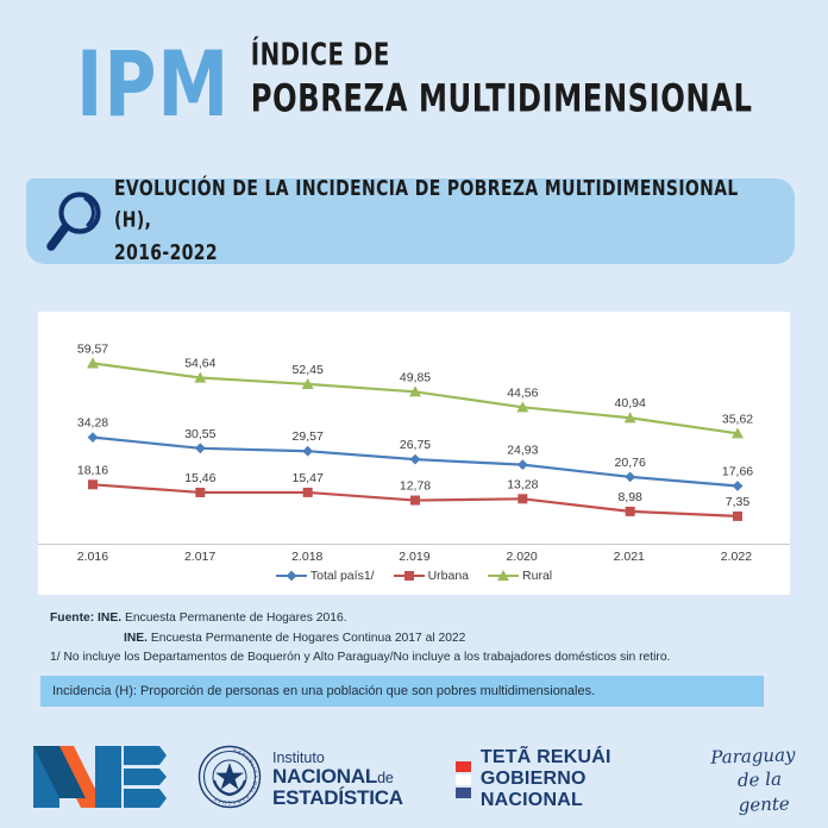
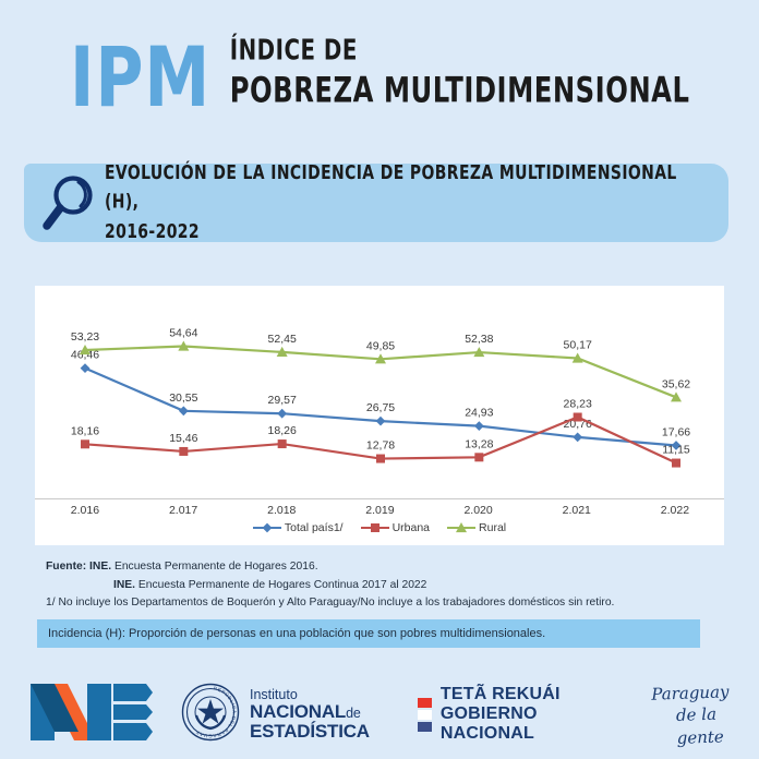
Total país1//2.016: 34,28 -> 46,46
Rural/2.016: 59,57 -> 53,23
Urbana/2.018: 15,47 -> 18,26
Rural/2.020: 44,56 -> 52,38
Urbana/2.021: 8,98 -> 28,23
Rural/2.021: 40,94 -> 50,17
Urbana/2.022: 7,35 -> 11,15
